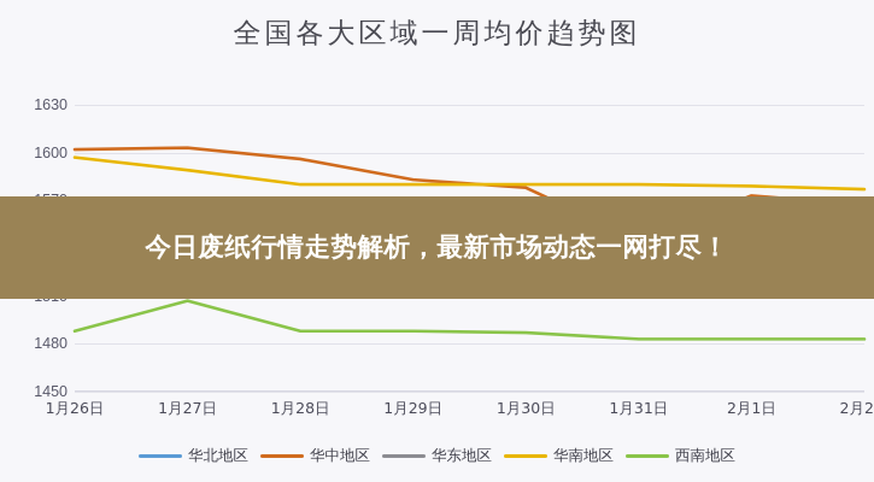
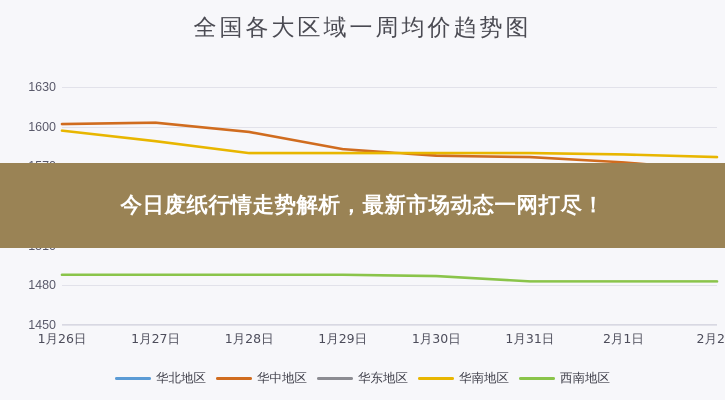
华东地区/1月27日: 1570 -> 1510
西南地区/1月27日: 1507 -> 1488
华中地区/1月31日: 1545 -> 1577
